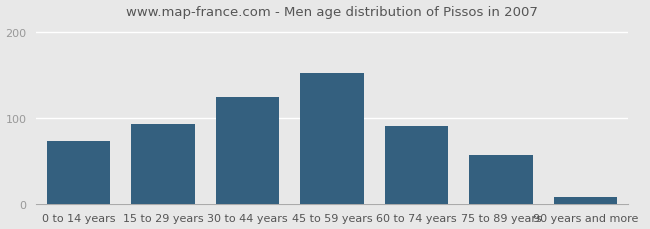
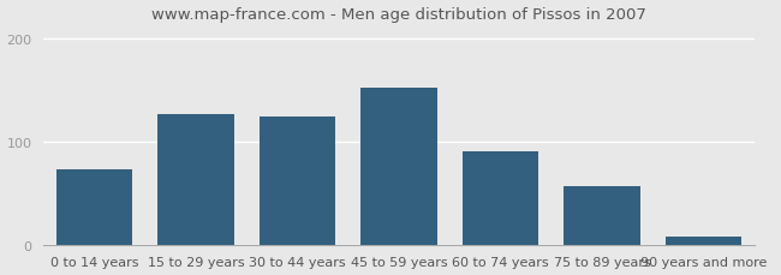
15 to 29 years: 93 -> 126
